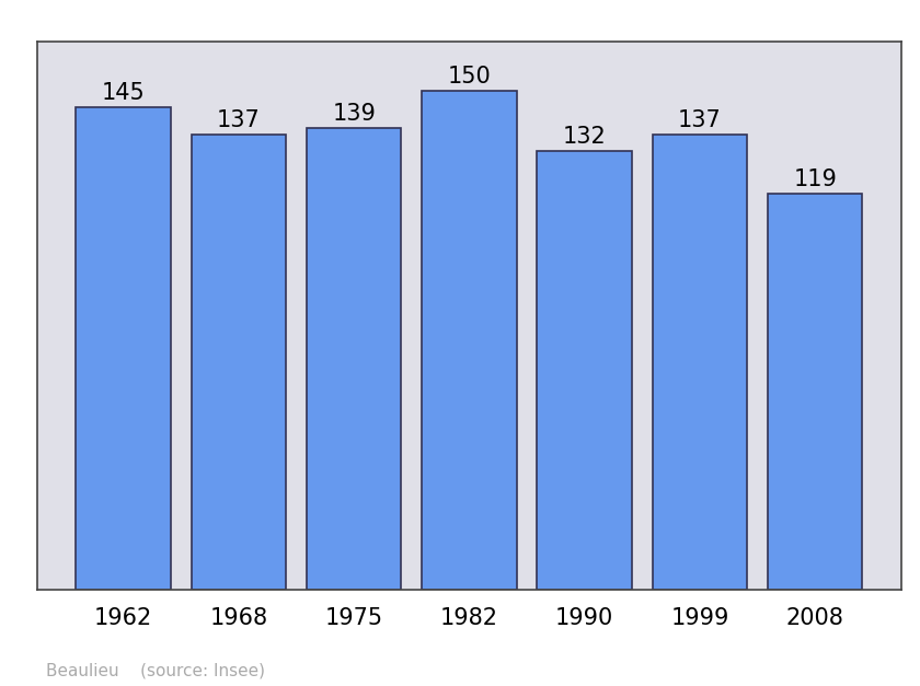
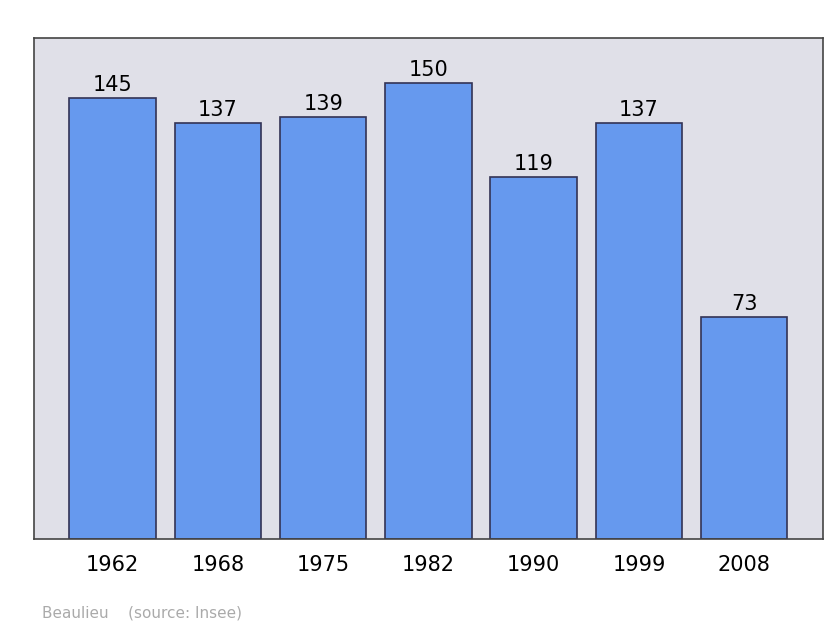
1990: 132 -> 119
2008: 119 -> 73
